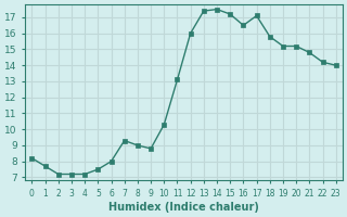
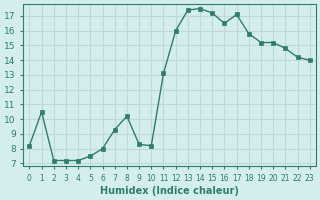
1: 7.7 -> 10.5
8: 9.0 -> 10.2
9: 8.8 -> 8.3
10: 10.3 -> 8.2
